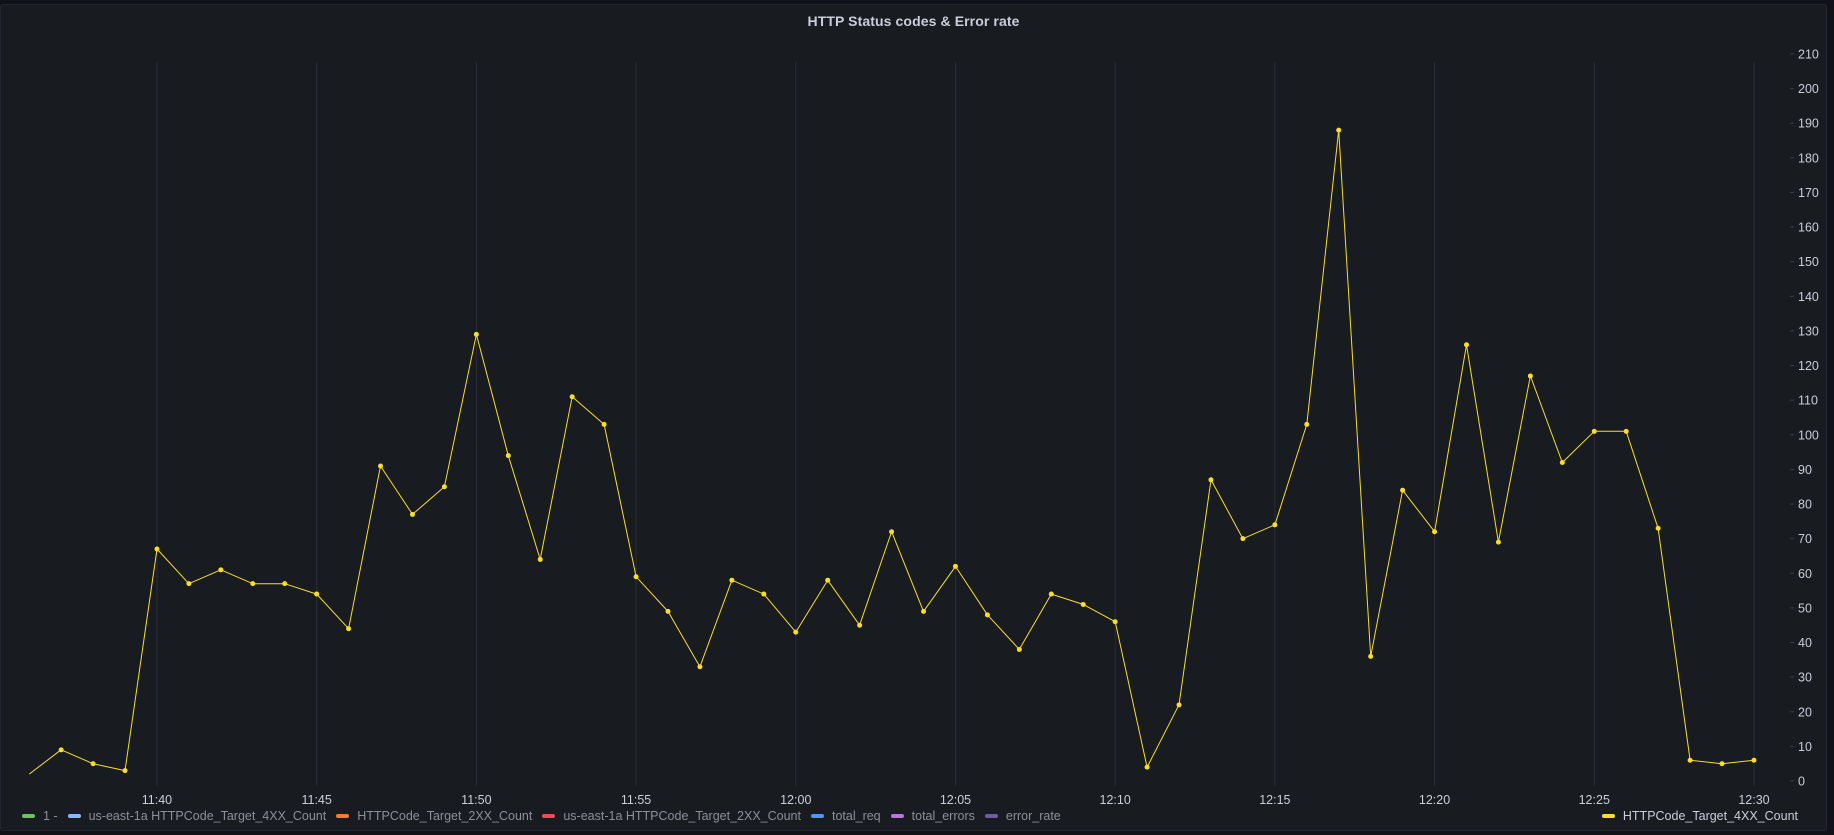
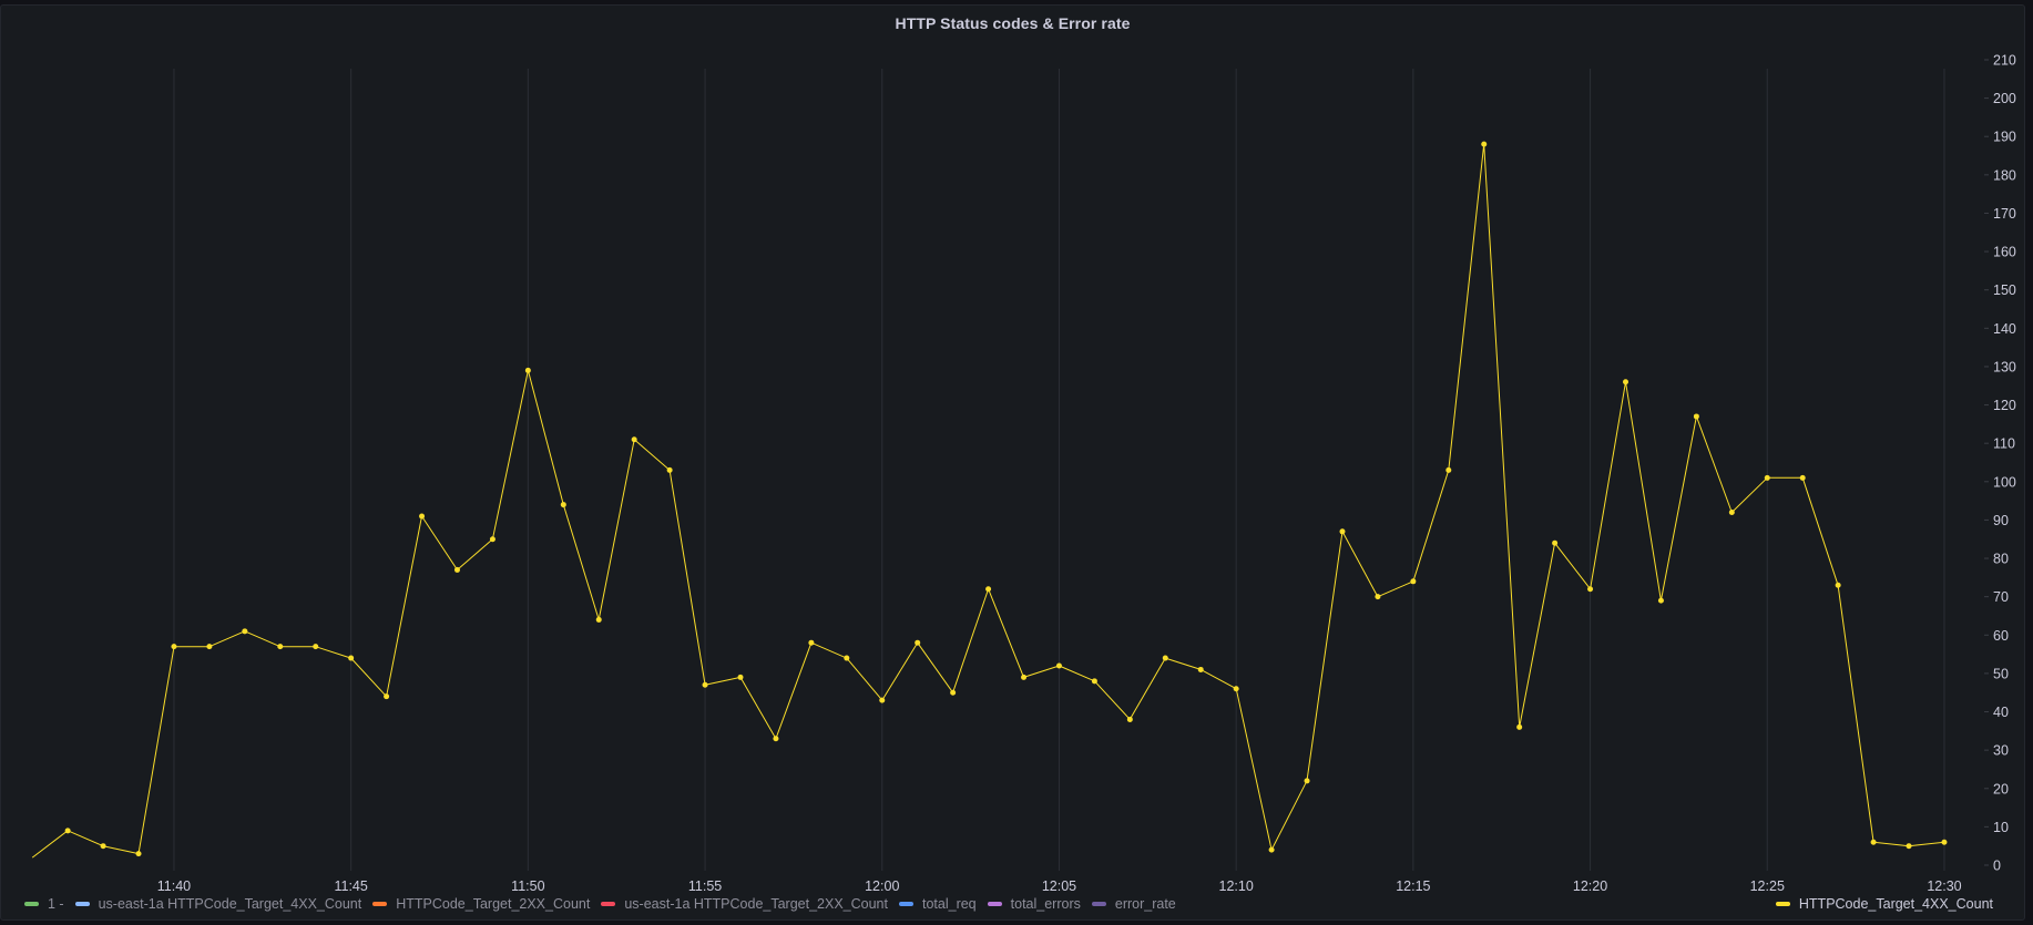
11:40: 67 -> 57
11:55: 59 -> 47
12:05: 62 -> 52
